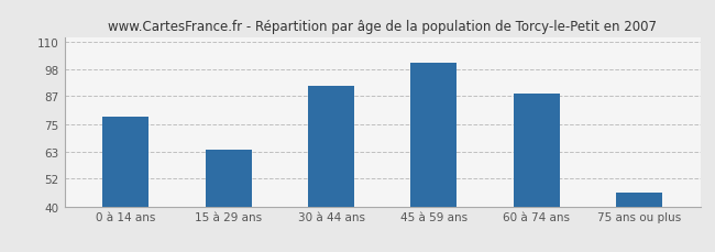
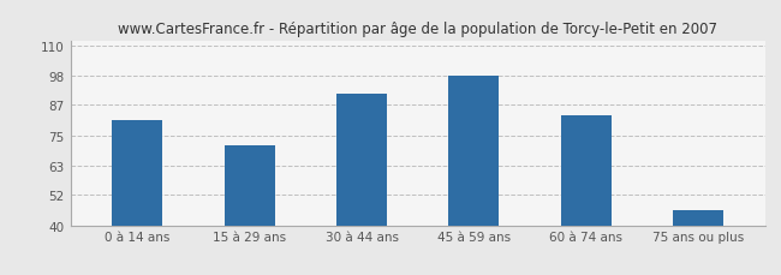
0 à 14 ans: 78 -> 81
15 à 29 ans: 64 -> 71
45 à 59 ans: 101 -> 98
60 à 74 ans: 88 -> 83
